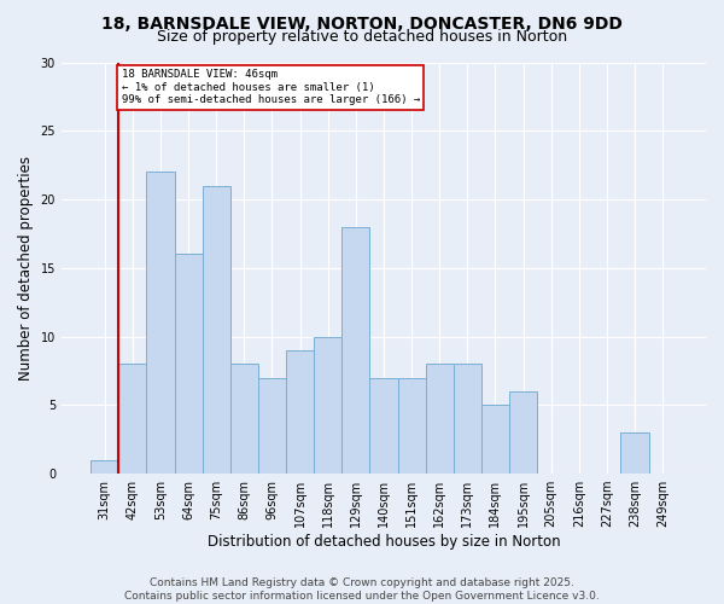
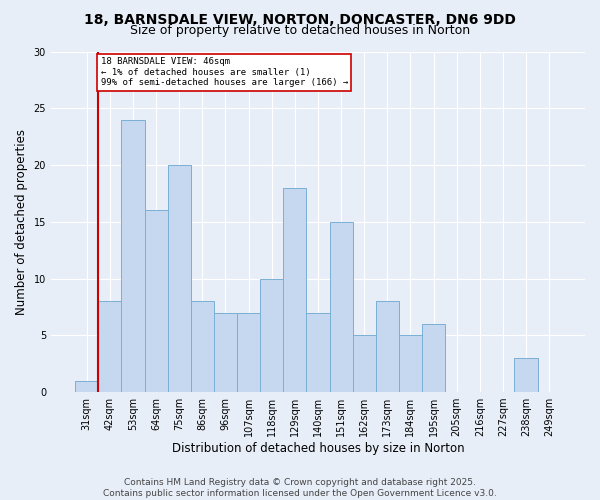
53sqm: 22 -> 24
75sqm: 21 -> 20
107sqm: 9 -> 7
151sqm: 7 -> 15
162sqm: 8 -> 5
